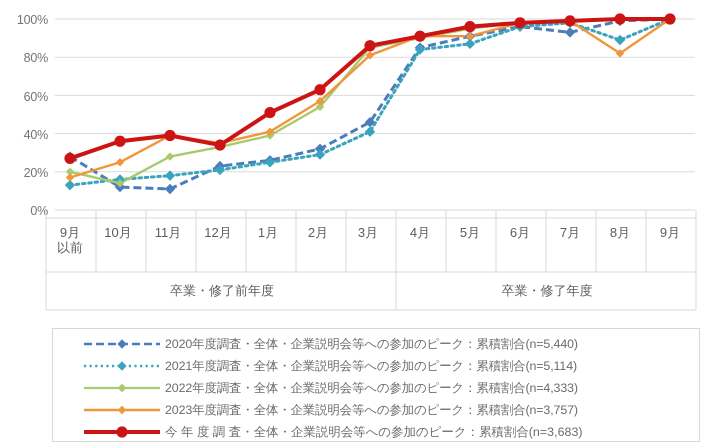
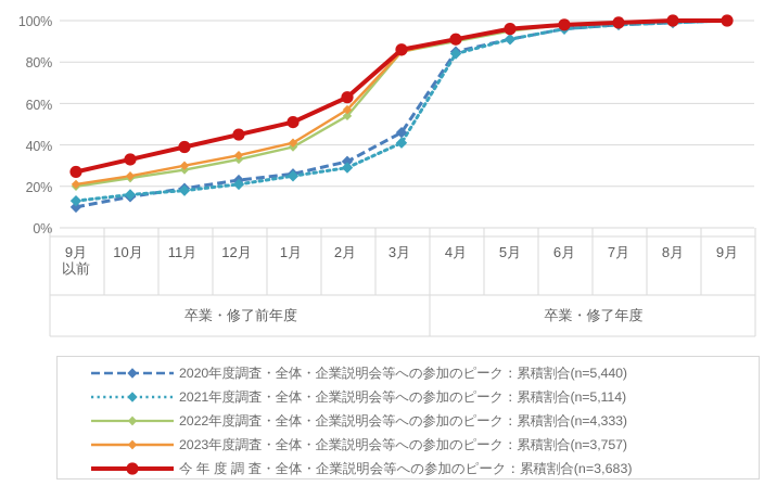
2020年度調査・全体・企業説明会等への参加のピーク：累積割合(n=5,440)/9月 以前: 28% -> 10%
2023年度調査・全体・企業説明会等への参加のピーク：累積割合(n=3,757)/9月 以前: 17% -> 21%
2020年度調査・全体・企業説明会等への参加のピーク：累積割合(n=5,440)/10月: 12% -> 15%
2022年度調査・全体・企業説明会等への参加のピーク：累積割合(n=4,333)/10月: 14% -> 24%
今 年 度 調 査・全体・企業説明会等への参加のピーク：累積割合(n=3,683)/10月: 36% -> 33%
2020年度調査・全体・企業説明会等への参加のピーク：累積割合(n=5,440)/11月: 11% -> 19%
2023年度調査・全体・企業説明会等への参加のピーク：累積割合(n=3,757)/11月: 39% -> 30%
今 年 度 調 査・全体・企業説明会等への参加のピーク：累積割合(n=3,683)/12月: 34% -> 45%
2023年度調査・全体・企業説明会等への参加のピーク：累積割合(n=3,757)/3月: 81% -> 85%
2021年度調査・全体・企業説明会等への参加のピーク：累積割合(n=5,114)/5月: 87% -> 91%
2023年度調査・全体・企業説明会等への参加のピーク：累積割合(n=3,757)/5月: 91% -> 96%
2020年度調査・全体・企業説明会等への参加のピーク：累積割合(n=5,440)/7月: 93% -> 98%
2021年度調査・全体・企業説明会等への参加のピーク：累積割合(n=5,114)/8月: 89% -> 99%
2023年度調査・全体・企業説明会等への参加のピーク：累積割合(n=3,757)/8月: 82% -> 100%
